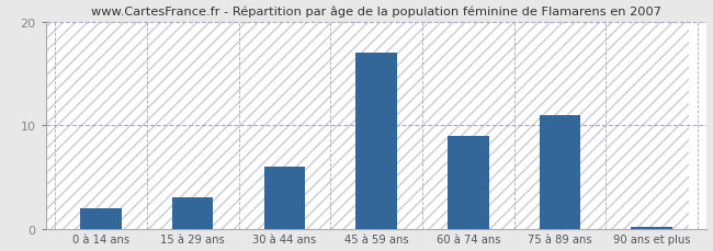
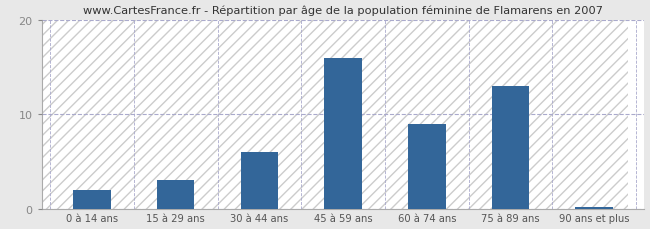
45 à 59 ans: 17.0 -> 16.0
75 à 89 ans: 11.0 -> 13.0
